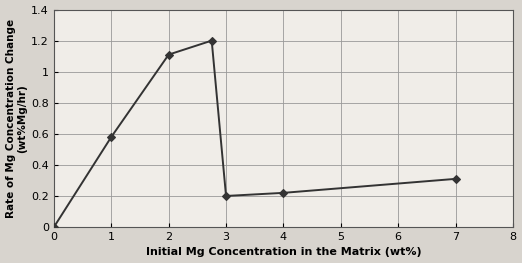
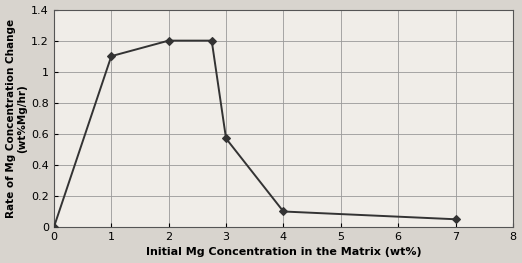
1: 0.58 -> 1.10
2: 1.11 -> 1.20
3: 0.20 -> 0.57
4: 0.22 -> 0.10
7: 0.31 -> 0.05
